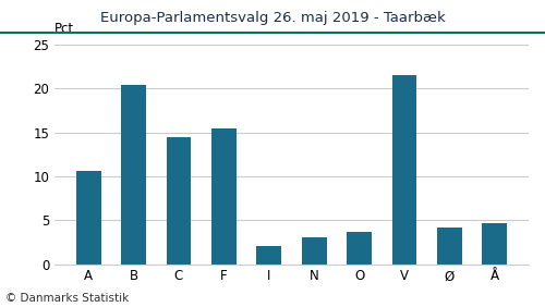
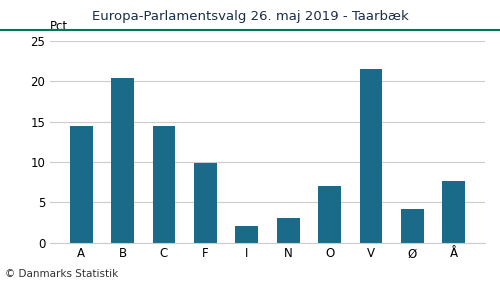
A: 10.6 -> 14.4
F: 15.4 -> 9.8
O: 3.7 -> 7.0
Å: 4.7 -> 7.6
